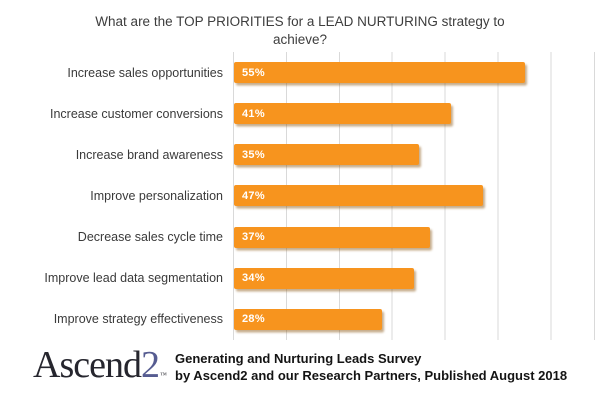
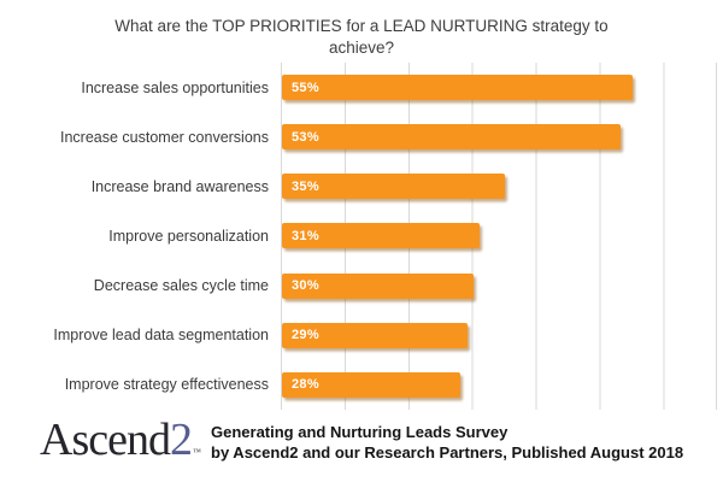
Increase customer conversions: 41% -> 53%
Improve personalization: 47% -> 31%
Decrease sales cycle time: 37% -> 30%
Improve lead data segmentation: 34% -> 29%
